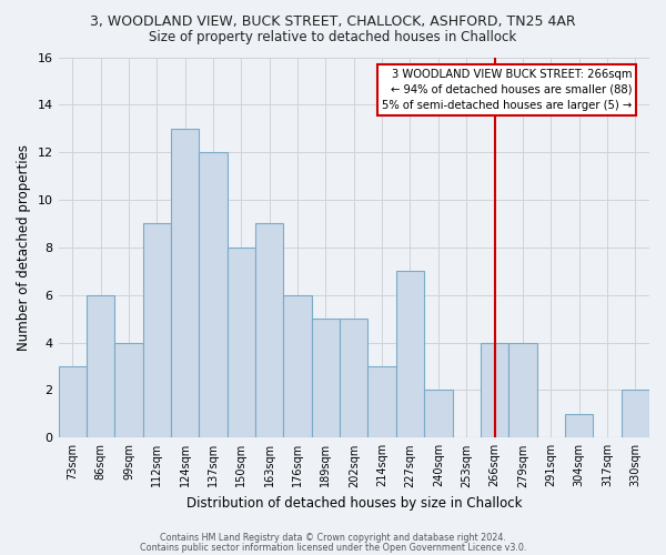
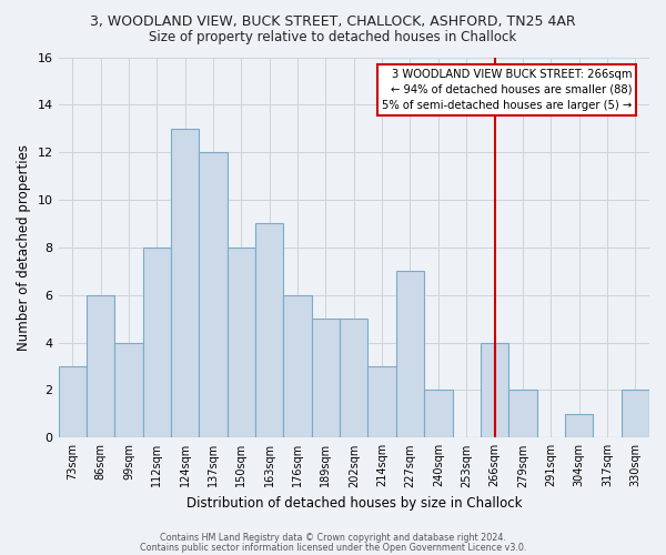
112sqm: 9 -> 8
279sqm: 4 -> 2
